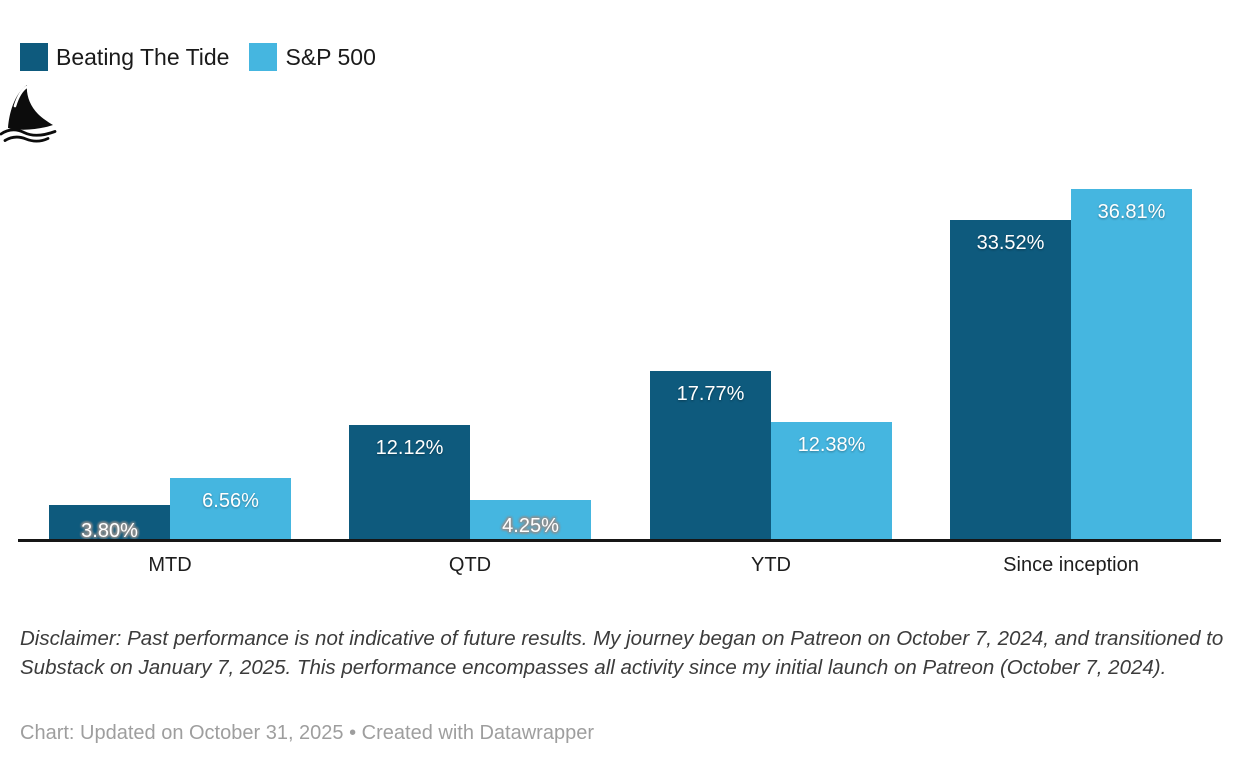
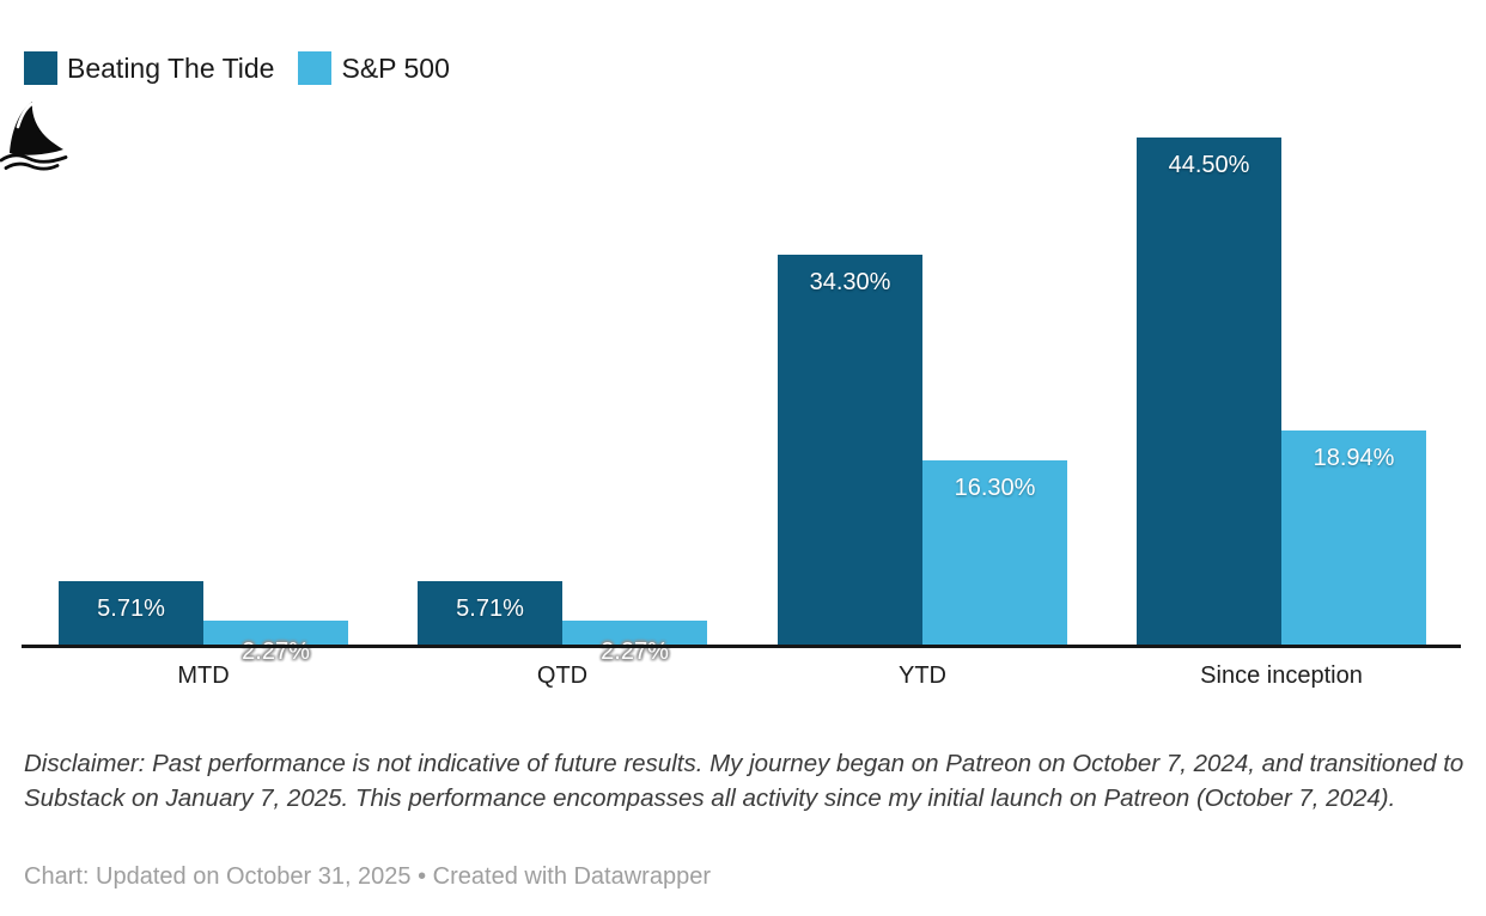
Beating The Tide/MTD: 3.80% -> 5.71%
S&P 500/MTD: 6.56% -> 2.27%
Beating The Tide/QTD: 12.12% -> 5.71%
S&P 500/QTD: 4.25% -> 2.27%
Beating The Tide/YTD: 17.77% -> 34.30%
S&P 500/YTD: 12.38% -> 16.30%
Beating The Tide/Since inception: 33.52% -> 44.50%
S&P 500/Since inception: 36.81% -> 18.94%
